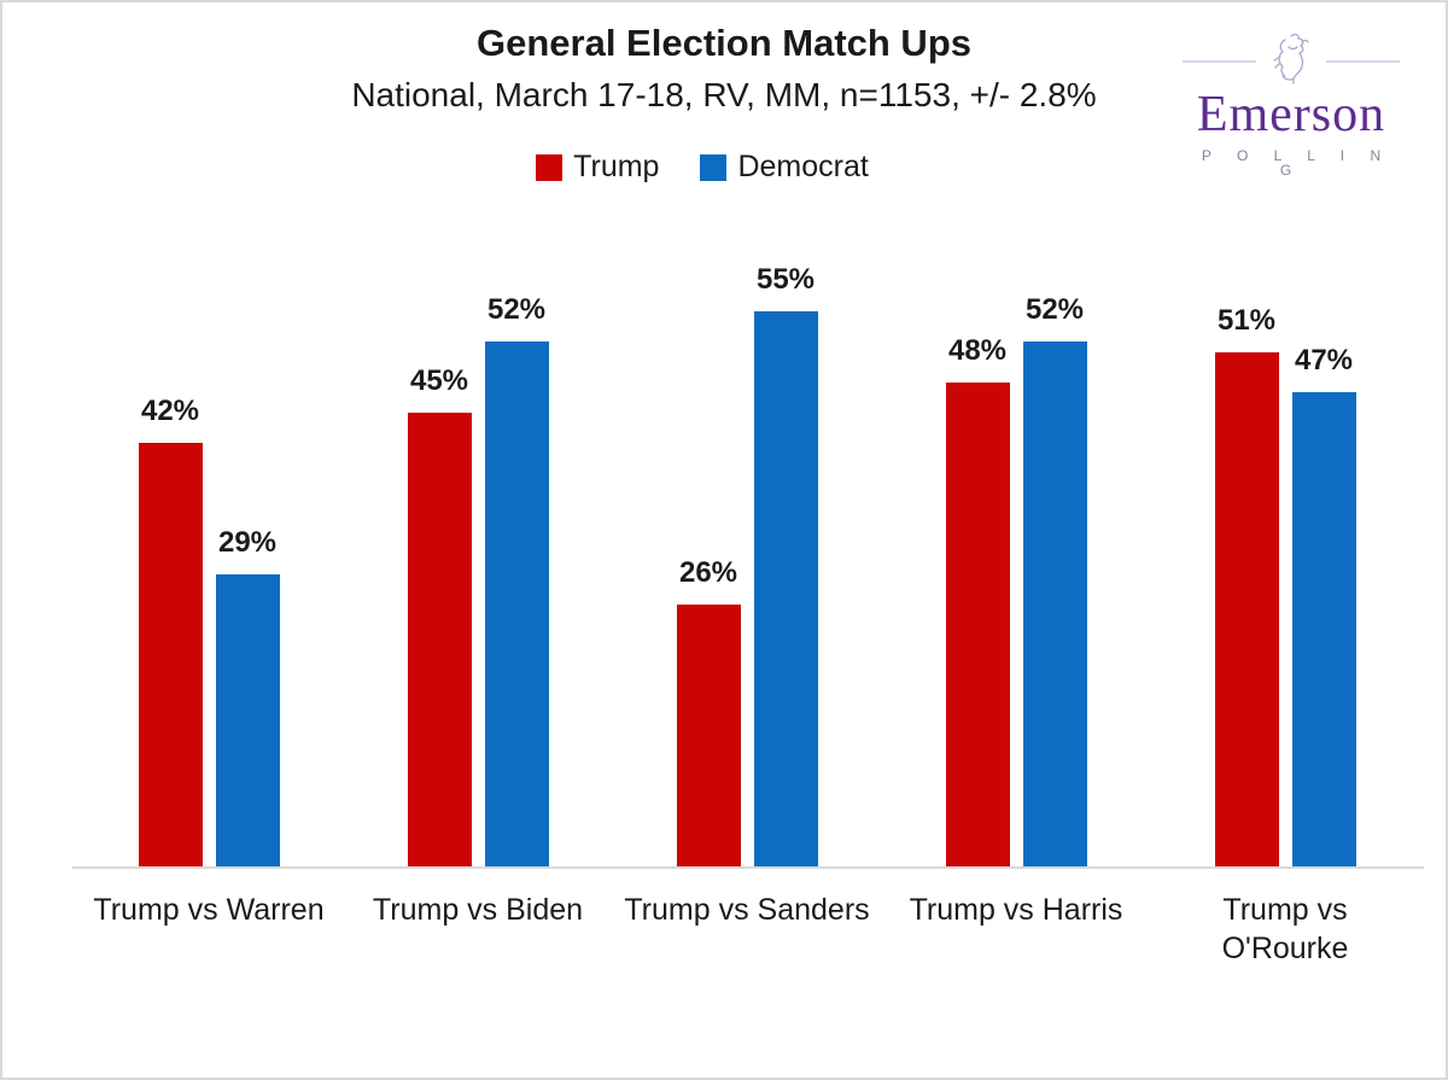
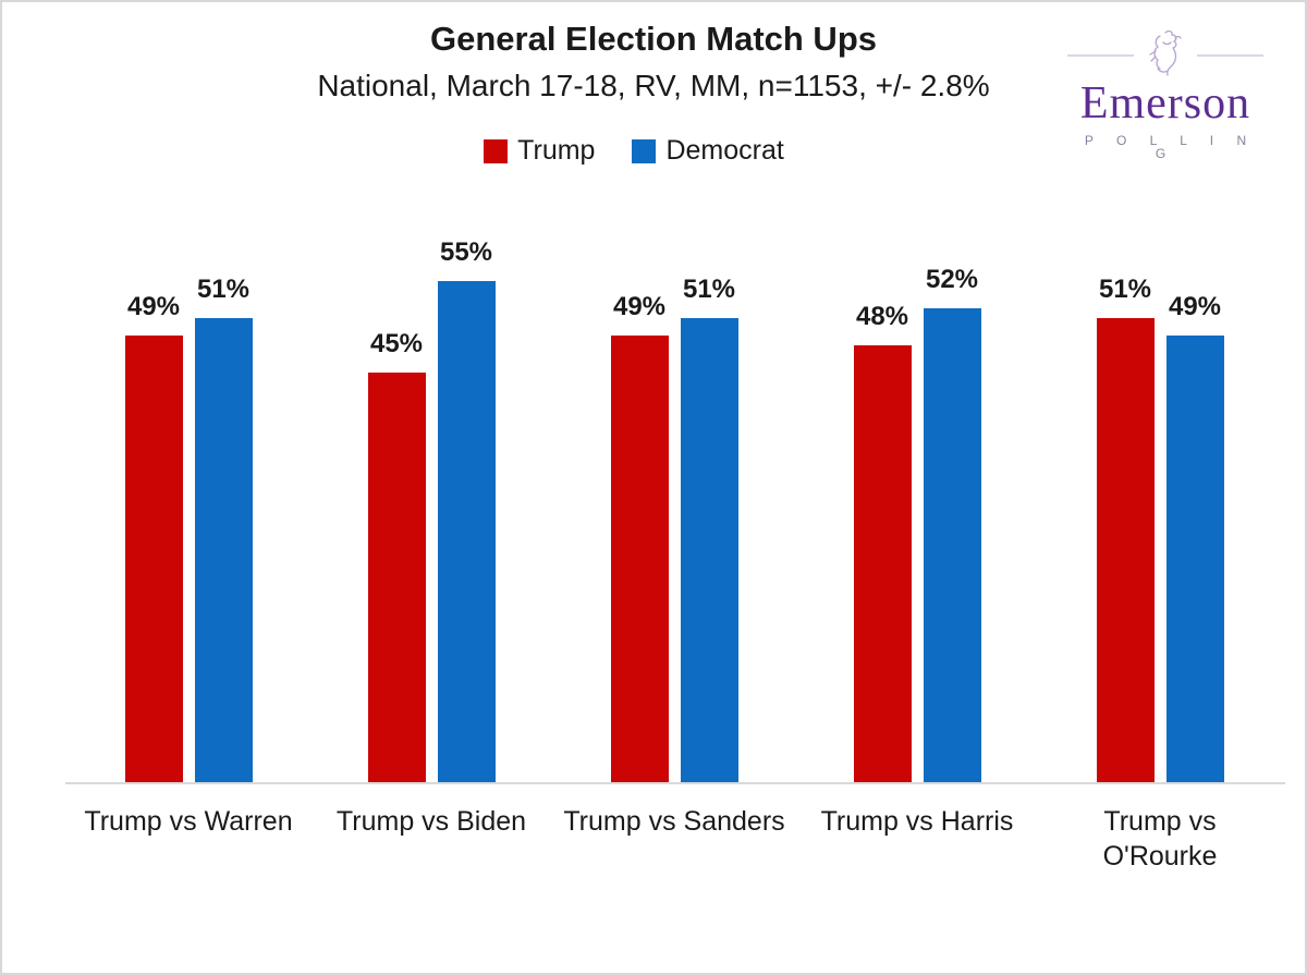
Trump/Trump vs Warren: 42% -> 49%
Democrat/Trump vs Warren: 29% -> 51%
Democrat/Trump vs Biden: 52% -> 55%
Trump/Trump vs Sanders: 26% -> 49%
Democrat/Trump vs Sanders: 55% -> 51%
Democrat/Trump vs O'Rourke: 47% -> 49%
